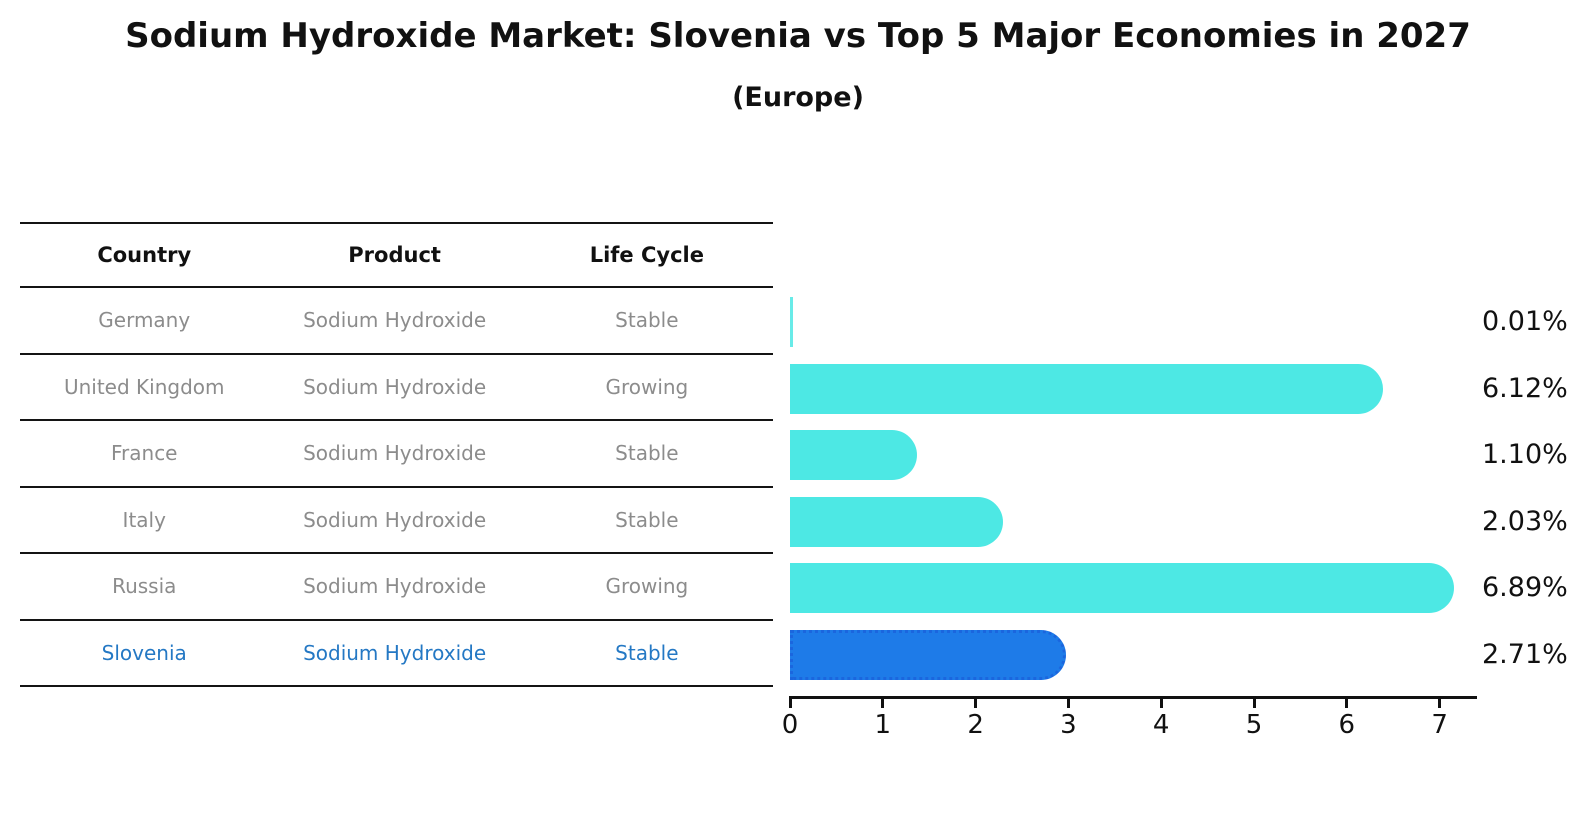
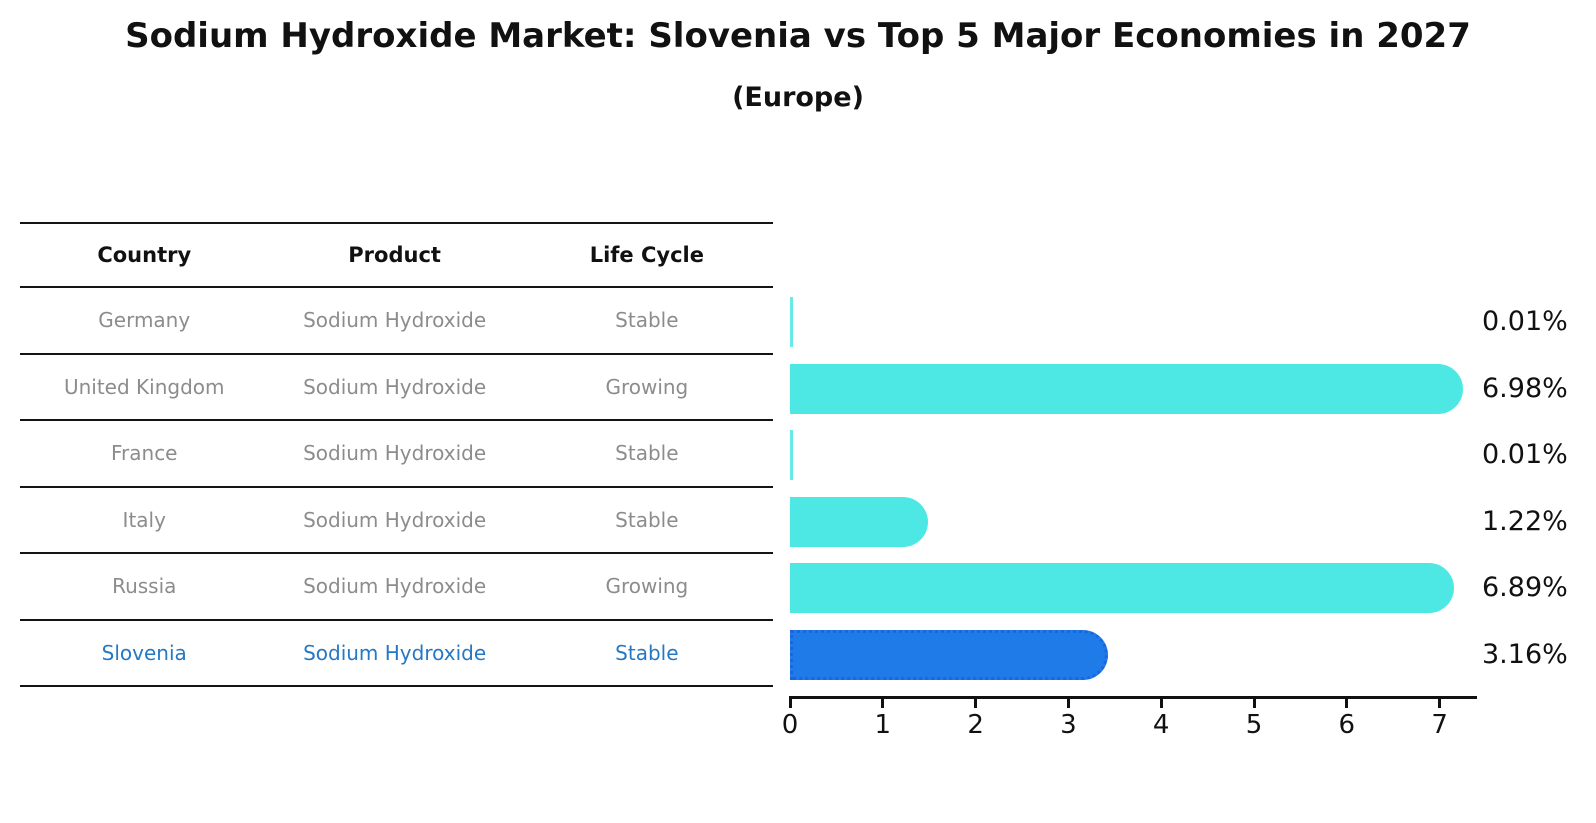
United Kingdom: 6.12% -> 6.98%
France: 1.10% -> 0.01%
Italy: 2.03% -> 1.22%
Slovenia: 2.71% -> 3.16%
